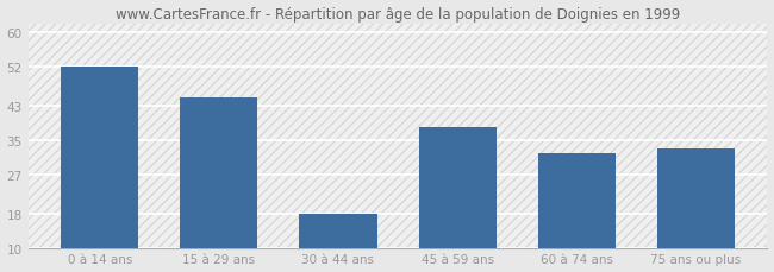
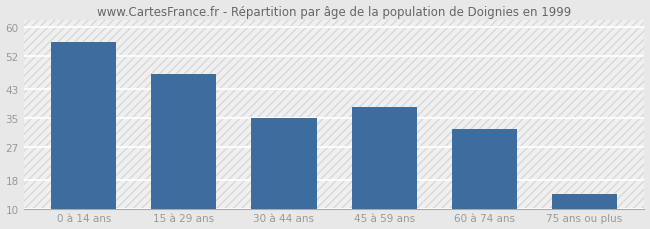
0 à 14 ans: 52 -> 56
15 à 29 ans: 45 -> 47
30 à 44 ans: 18 -> 35
75 ans ou plus: 33 -> 14
